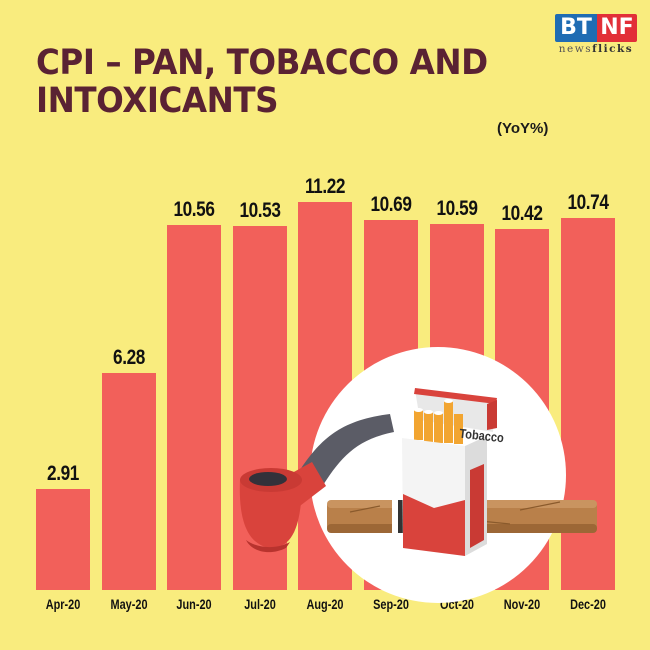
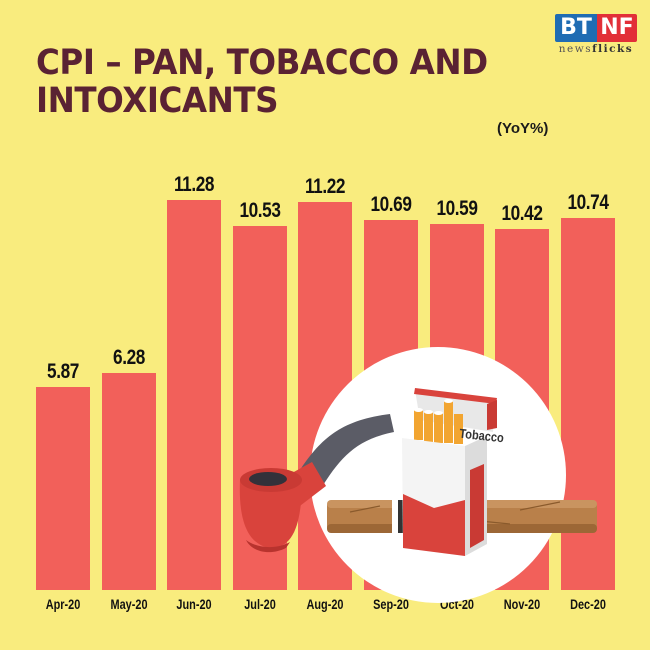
Apr-20: 2.91 -> 5.87
Jun-20: 10.56 -> 11.28
